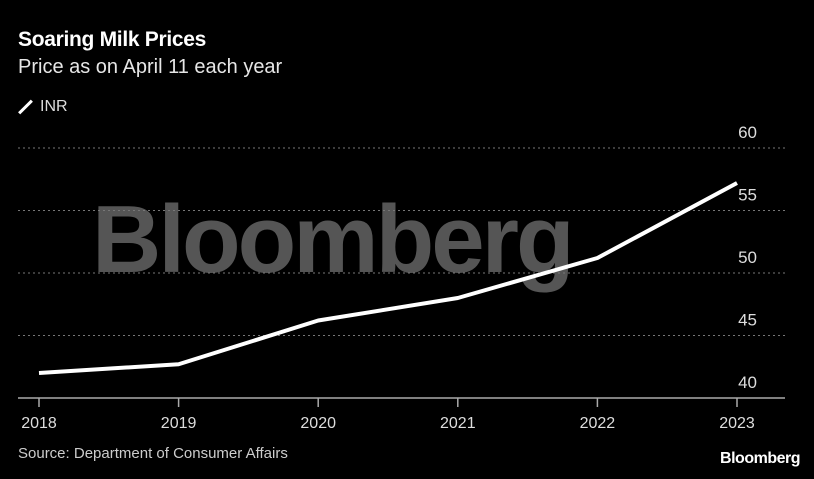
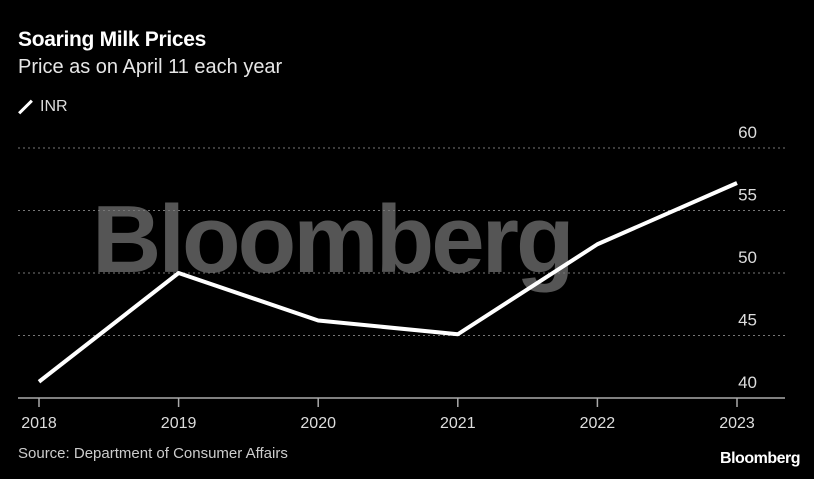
2018: 42.0 -> 41.3
2019: 42.7 -> 50.0
2021: 48.0 -> 45.1
2022: 51.2 -> 52.3
